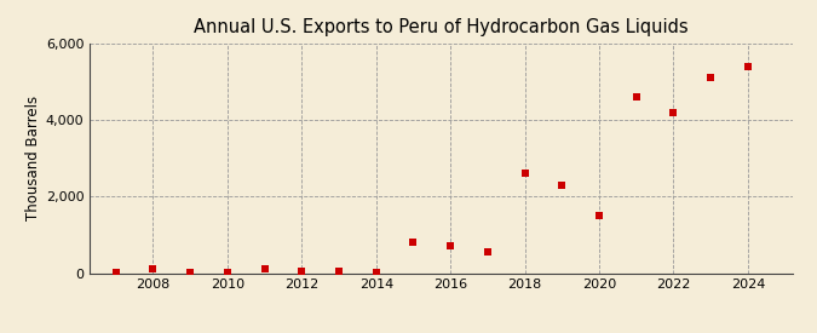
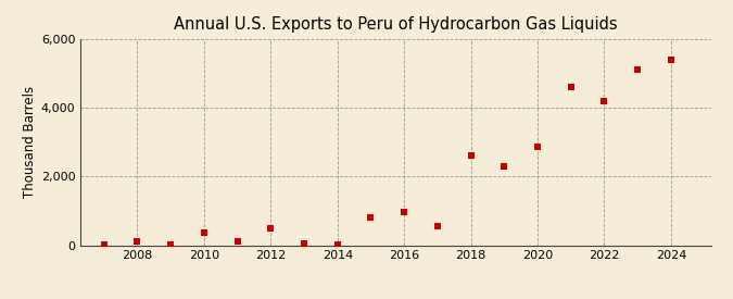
2010: 0 -> 350
2012: 40 -> 500
2016: 720 -> 950
2020: 1,500 -> 2,850
